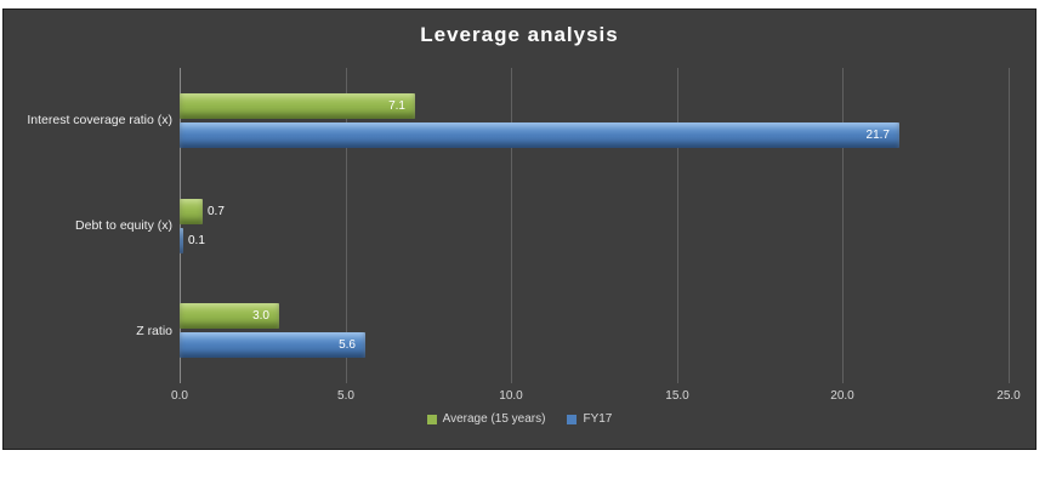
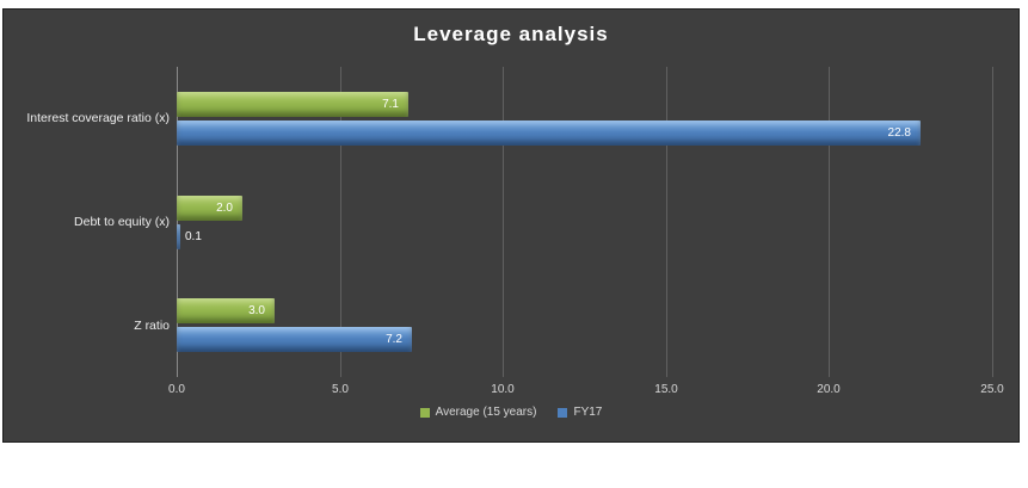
FY17/Interest coverage ratio (x): 21.7 -> 22.8
Average (15 years)/Debt to equity (x): 0.7 -> 2.0
FY17/Z ratio: 5.6 -> 7.2
